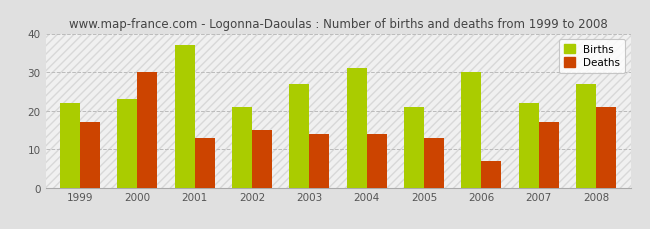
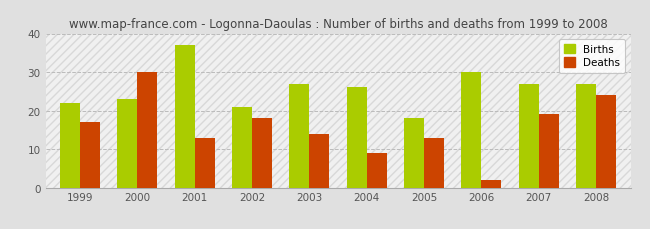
Deaths/2002: 15 -> 18
Births/2004: 31 -> 26
Deaths/2004: 14 -> 9
Births/2005: 21 -> 18
Deaths/2006: 7 -> 2
Births/2007: 22 -> 27
Deaths/2007: 17 -> 19
Deaths/2008: 21 -> 24
